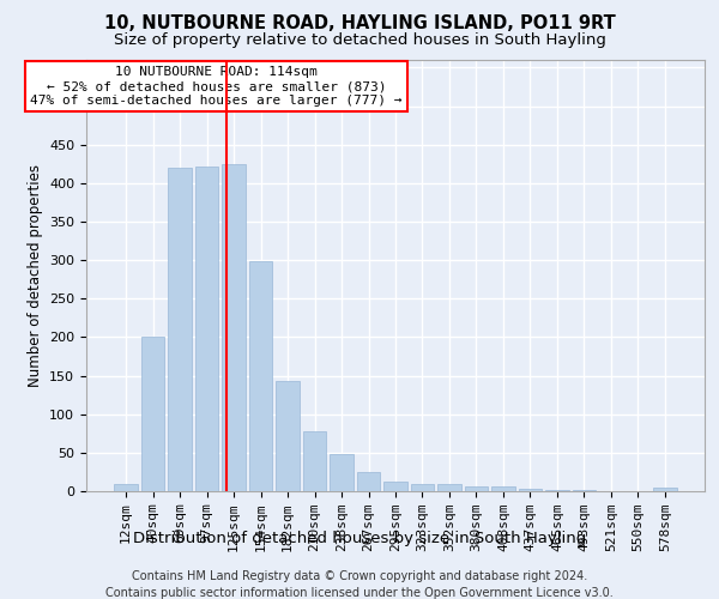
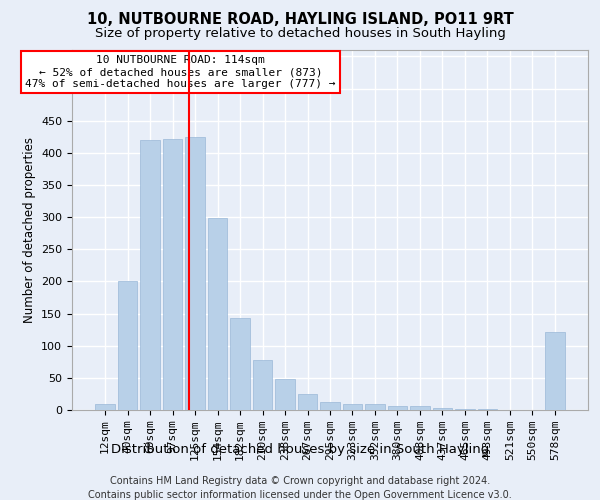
578sqm: 4 -> 122
